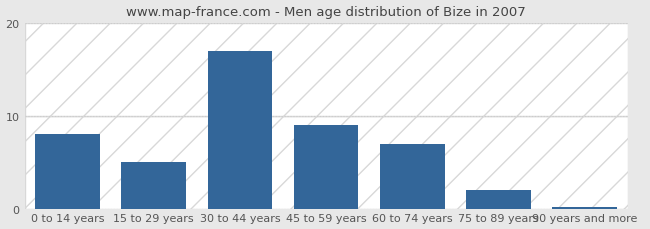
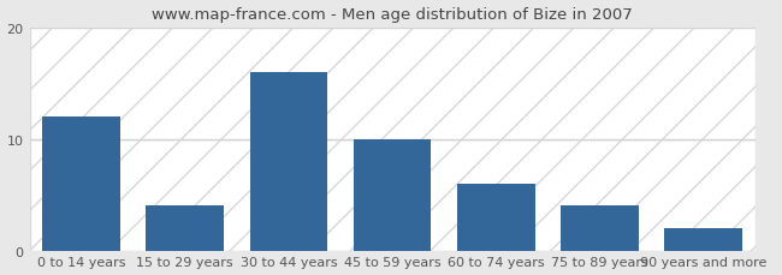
0 to 14 years: 8.0 -> 12.0
15 to 29 years: 5.0 -> 4.0
30 to 44 years: 17.0 -> 16.0
45 to 59 years: 9.0 -> 10.0
60 to 74 years: 7.0 -> 6.0
75 to 89 years: 2.0 -> 4.0
90 years and more: 0.2 -> 2.0
